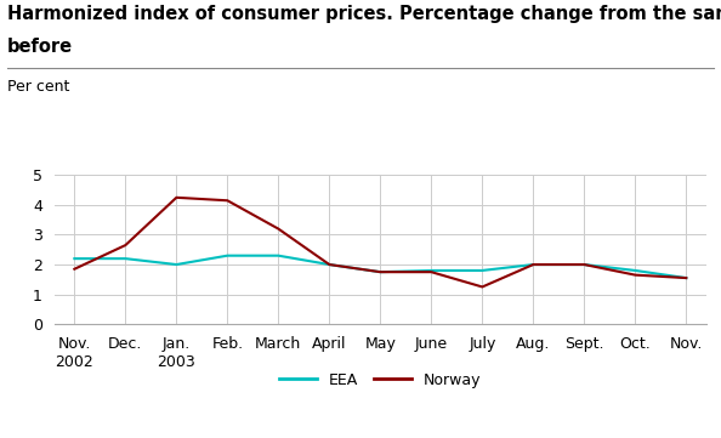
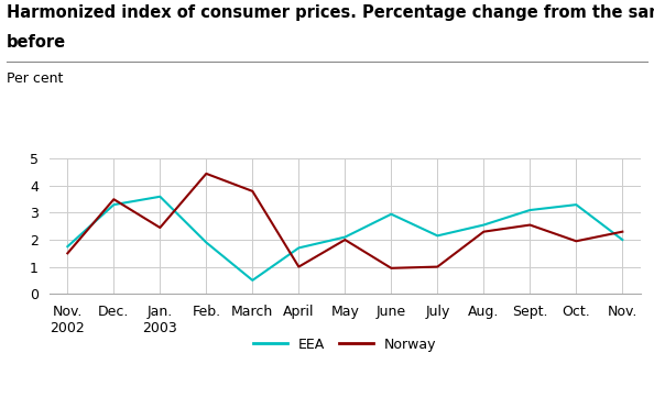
EEA/Nov. 2002: 2.20 -> 1.75
Norway/Nov. 2002: 1.85 -> 1.50
EEA/Dec.: 2.20 -> 3.30
Norway/Dec.: 2.65 -> 3.50
EEA/Jan. 2003: 2.00 -> 3.60
Norway/Jan. 2003: 4.25 -> 2.45
EEA/Feb.: 2.30 -> 1.90
Norway/Feb.: 4.15 -> 4.45
EEA/March: 2.30 -> 0.50
Norway/March: 3.20 -> 3.80
EEA/April: 2.00 -> 1.70
Norway/April: 2.00 -> 1.00
EEA/May: 1.75 -> 2.10
Norway/May: 1.75 -> 2.00
EEA/June: 1.80 -> 2.95
Norway/June: 1.75 -> 0.95
EEA/July: 1.80 -> 2.15
Norway/July: 1.25 -> 1.00
EEA/Aug.: 2.00 -> 2.55
Norway/Aug.: 2.00 -> 2.30
EEA/Sept.: 2.00 -> 3.10
Norway/Sept.: 2.00 -> 2.55
EEA/Oct.: 1.80 -> 3.30
Norway/Oct.: 1.65 -> 1.95
EEA/Nov.: 1.55 -> 2.00
Norway/Nov.: 1.55 -> 2.30
